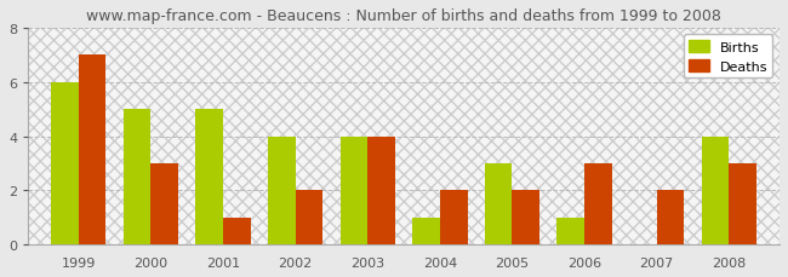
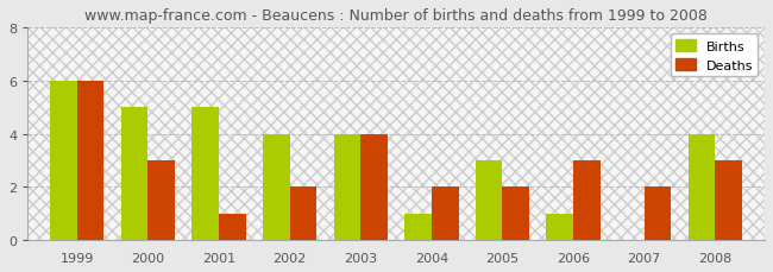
Deaths/1999: 7 -> 6
